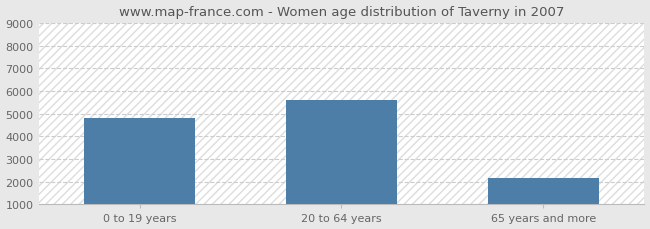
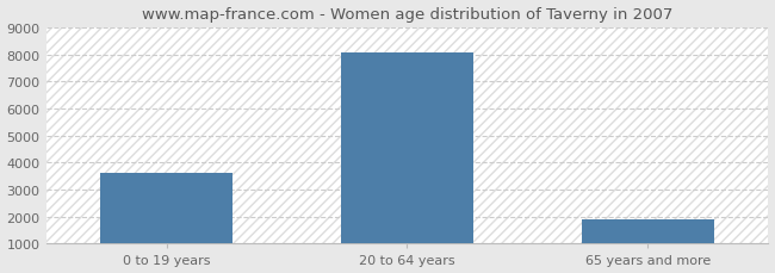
0 to 19 years: 4800 -> 3600
20 to 64 years: 5600 -> 8050
65 years and more: 2150 -> 1900
